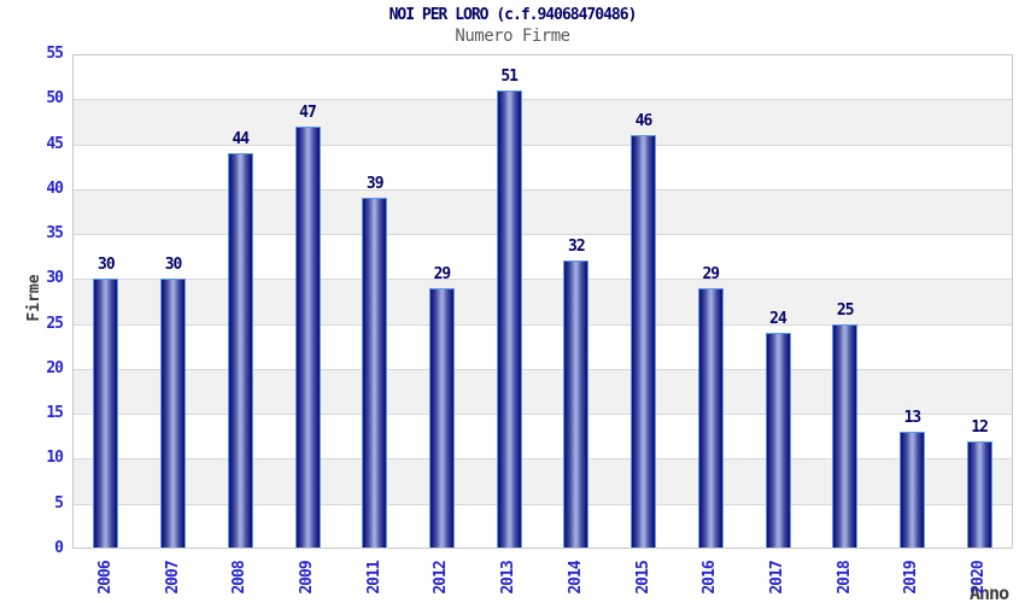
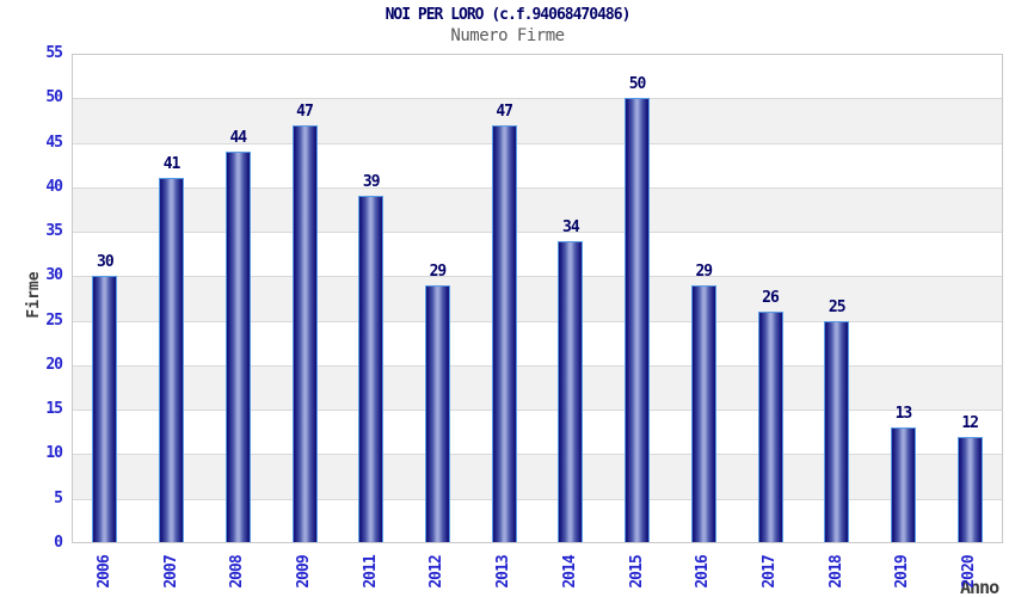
2007: 30 -> 41
2013: 51 -> 47
2014: 32 -> 34
2015: 46 -> 50
2017: 24 -> 26
